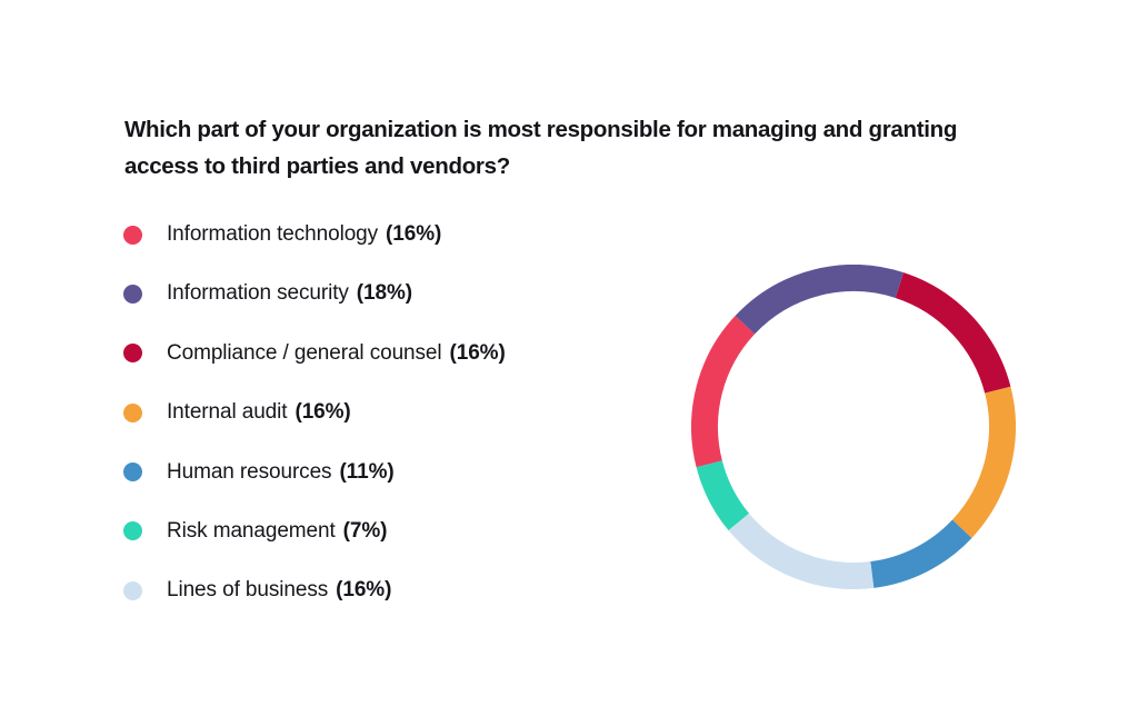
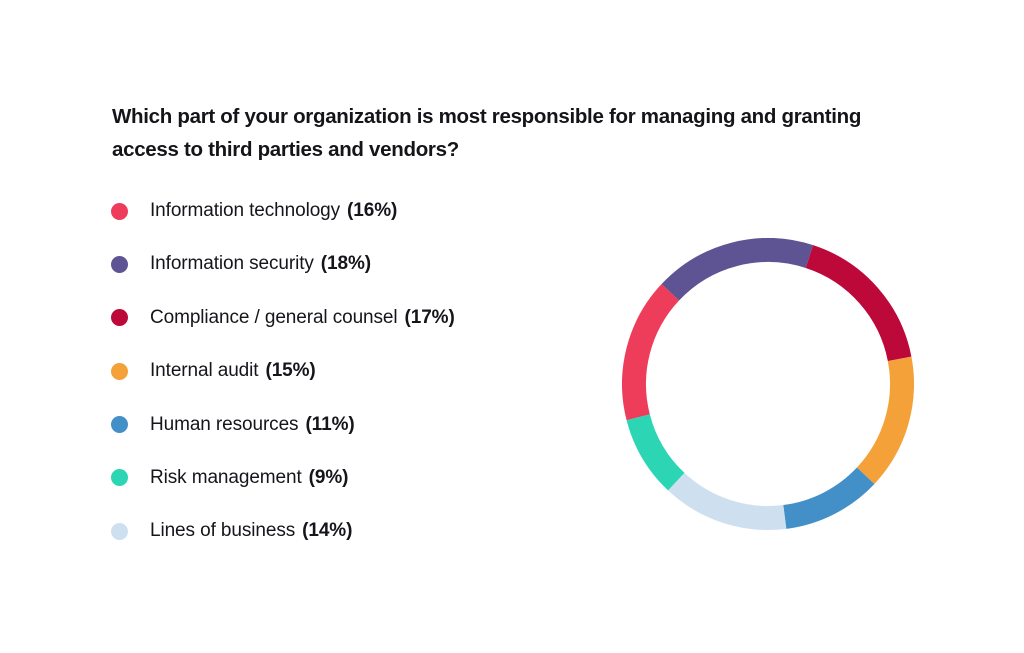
Compliance / general counsel: 16% -> 17%
Internal audit: 16% -> 15%
Risk management: 7% -> 9%
Lines of business: 16% -> 14%
